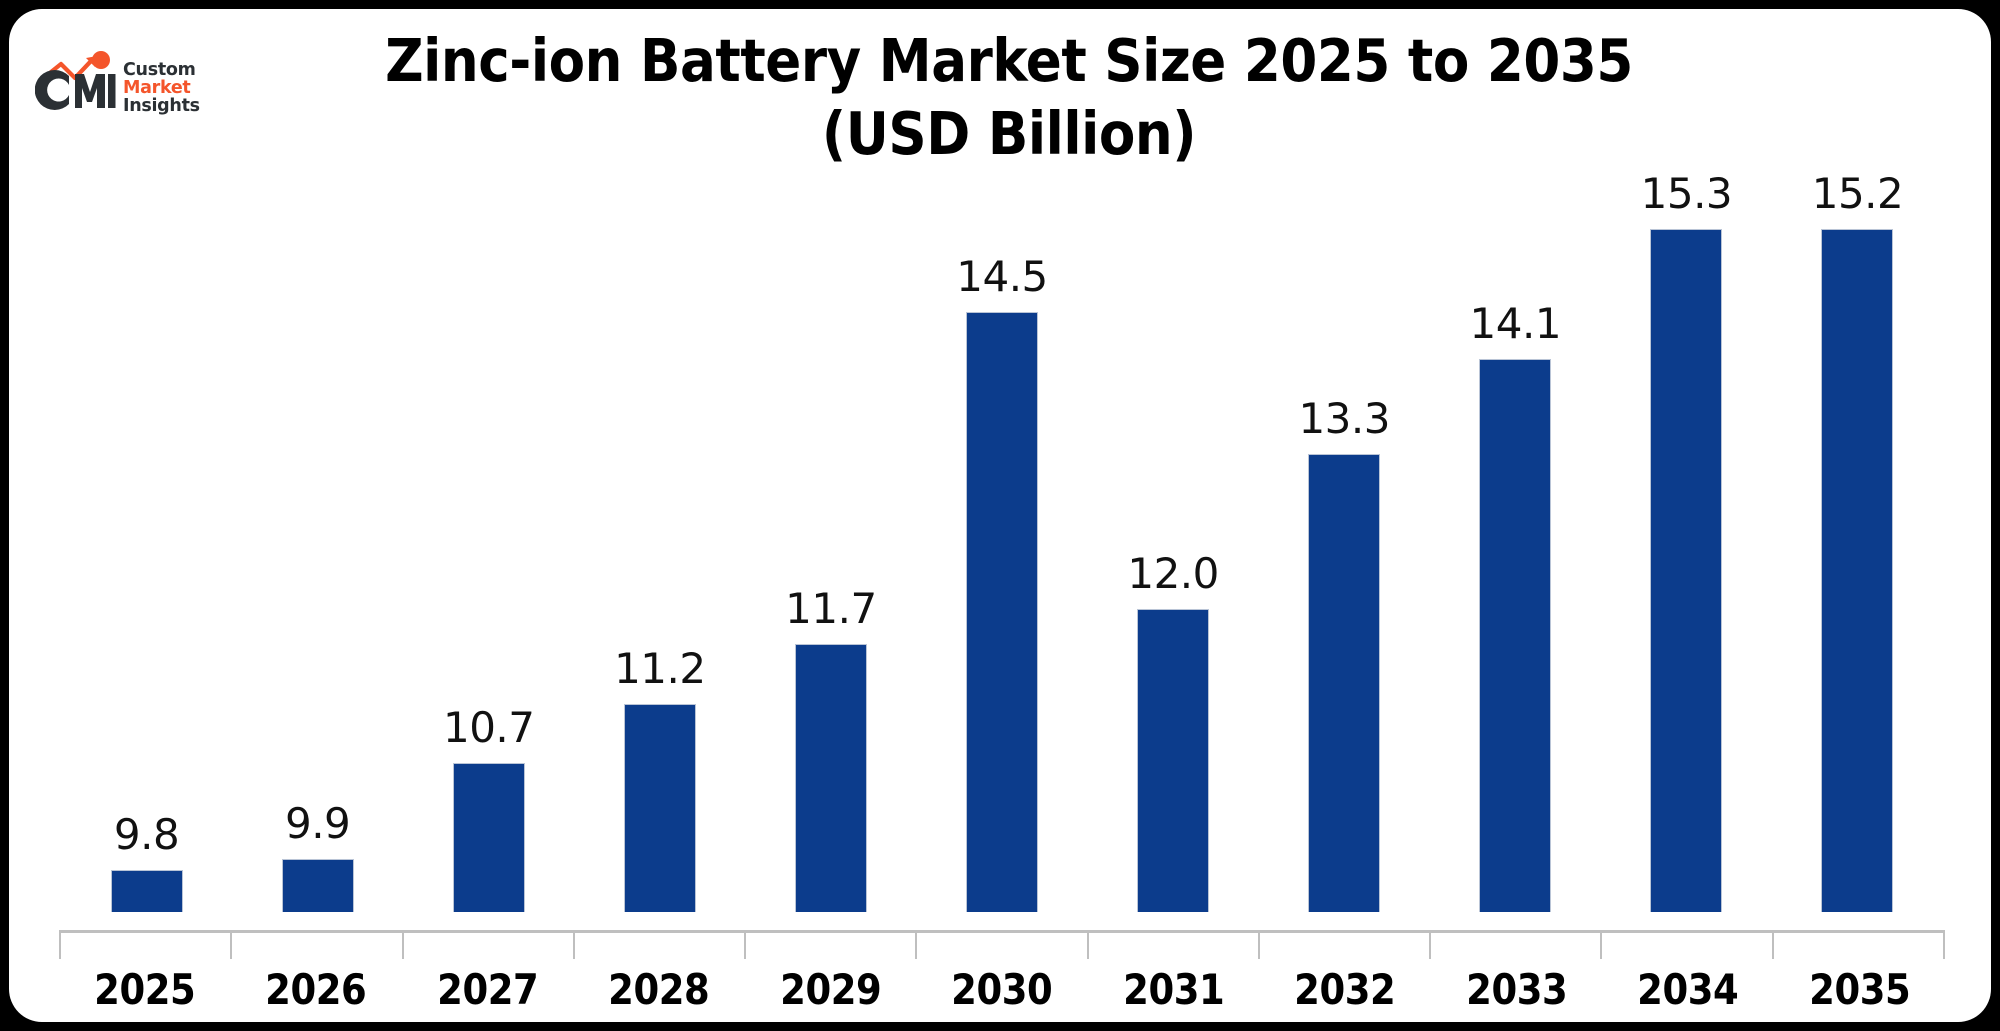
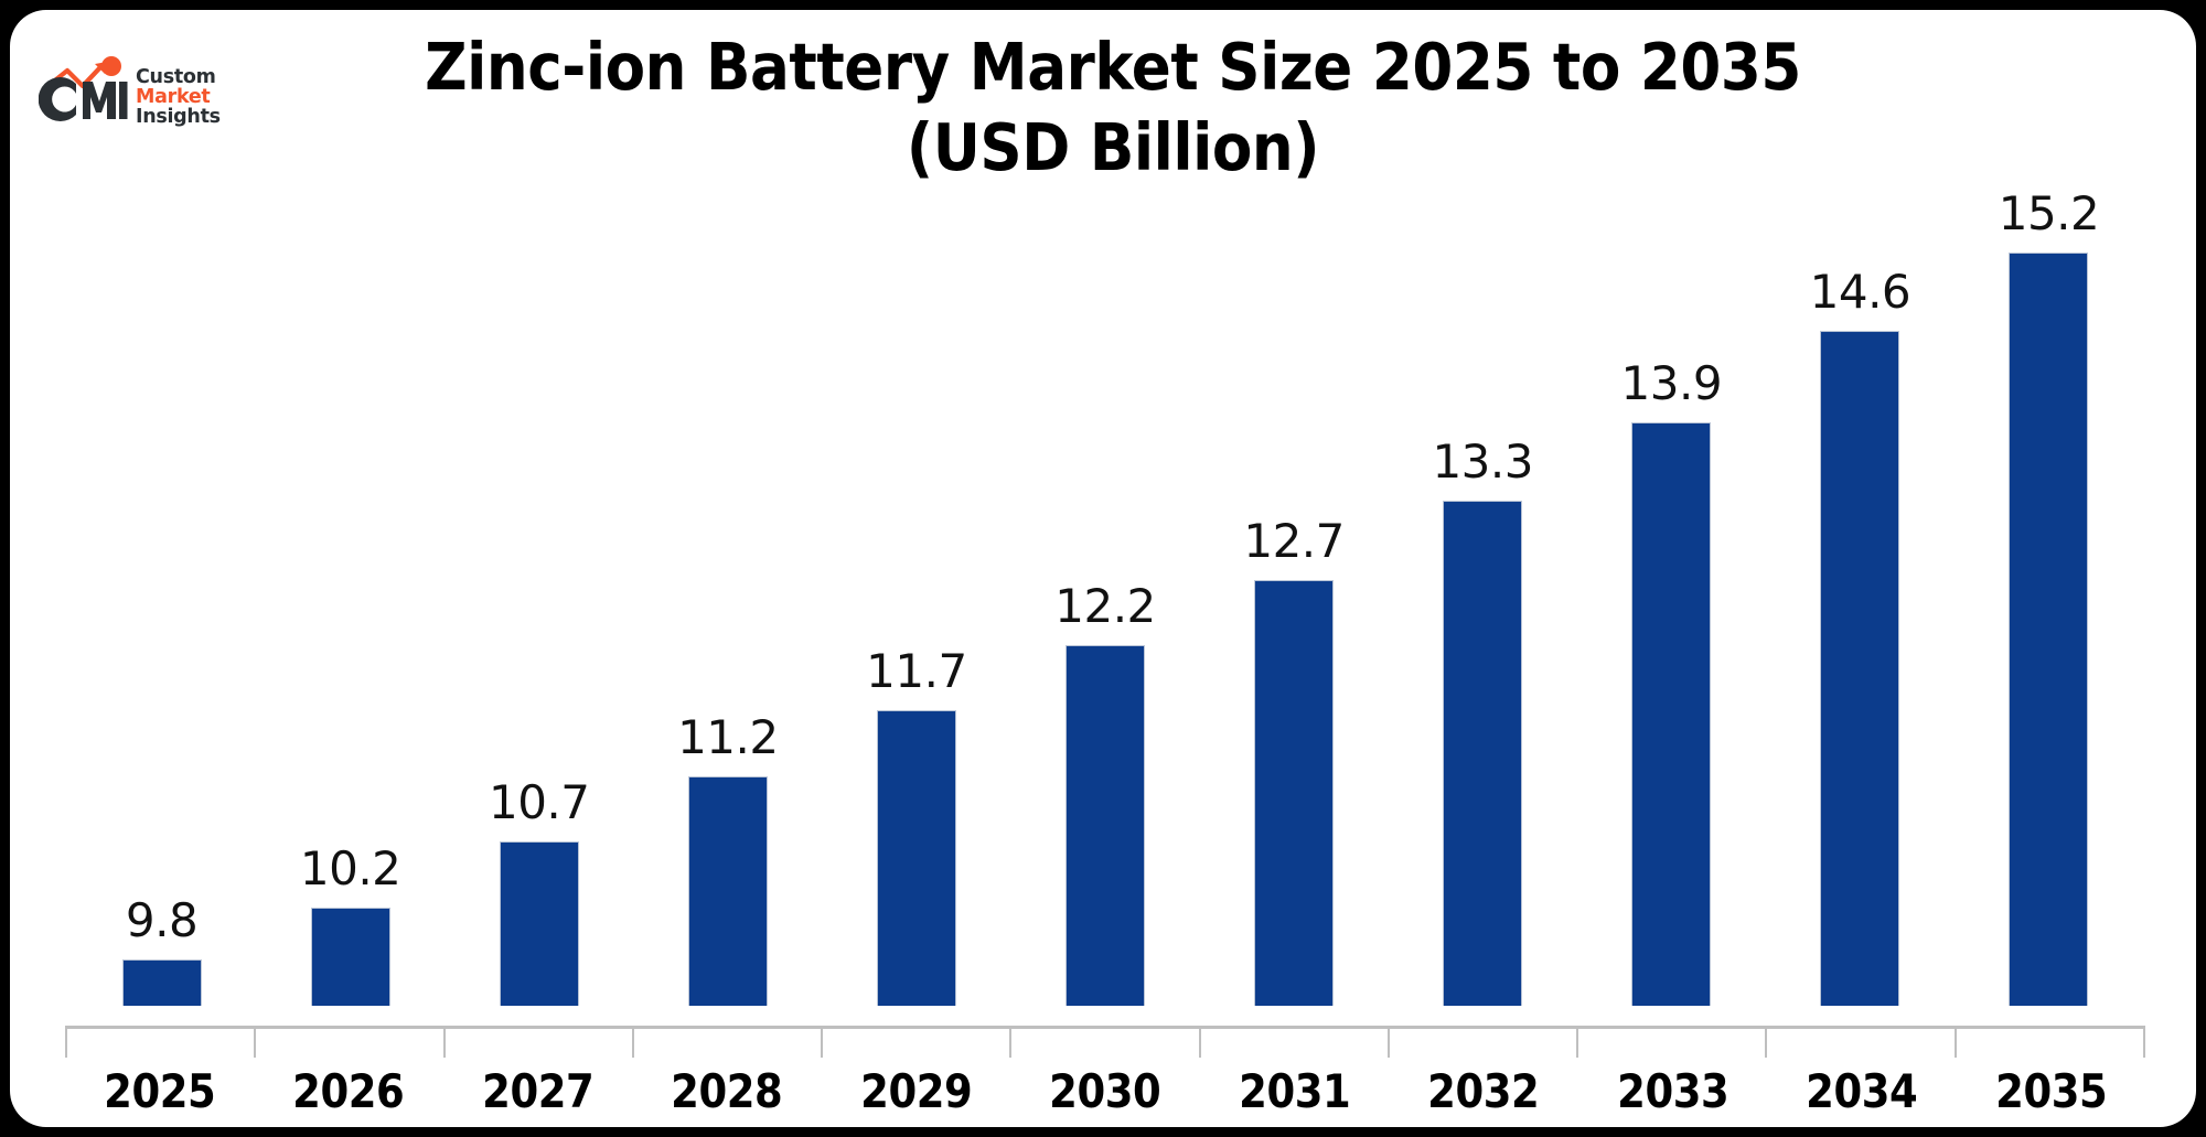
2026: 9.9 -> 10.2
2030: 14.5 -> 12.2
2031: 12.0 -> 12.7
2033: 14.1 -> 13.9
2034: 15.3 -> 14.6
